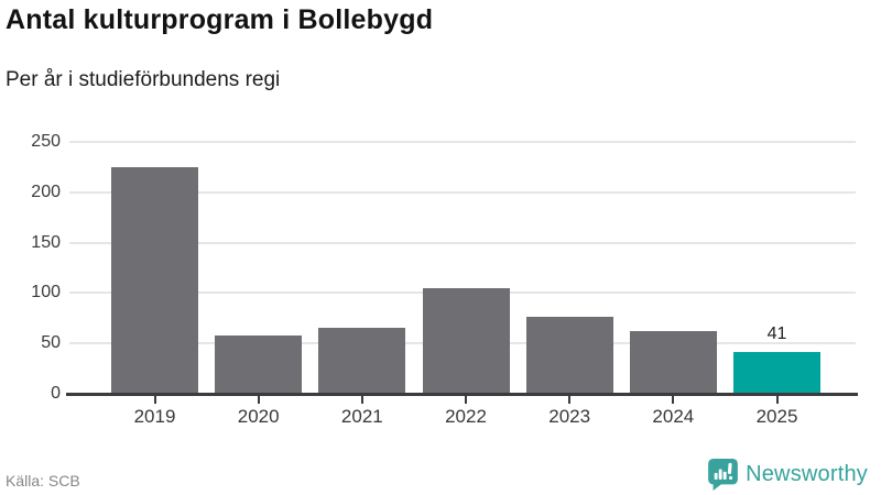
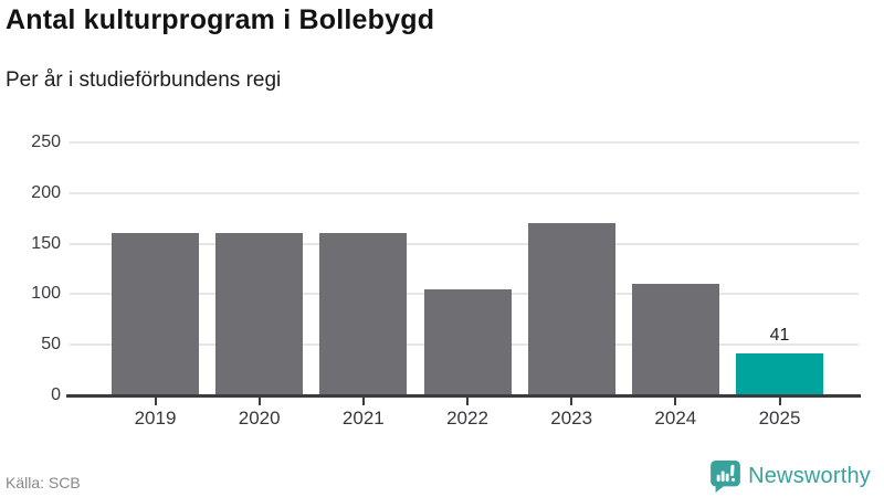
2019: 220 -> 160
2020: 60 -> 160
2021: 70 -> 160
2023: 80 -> 170
2024: 60 -> 110
